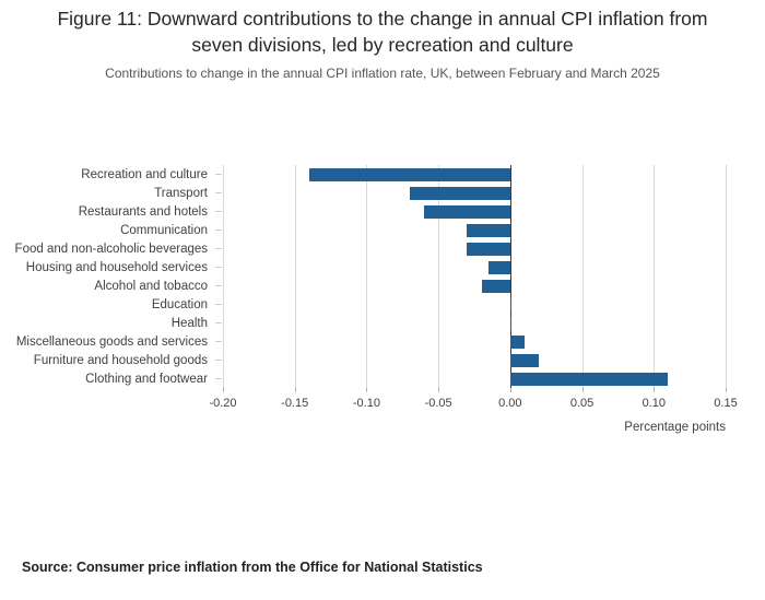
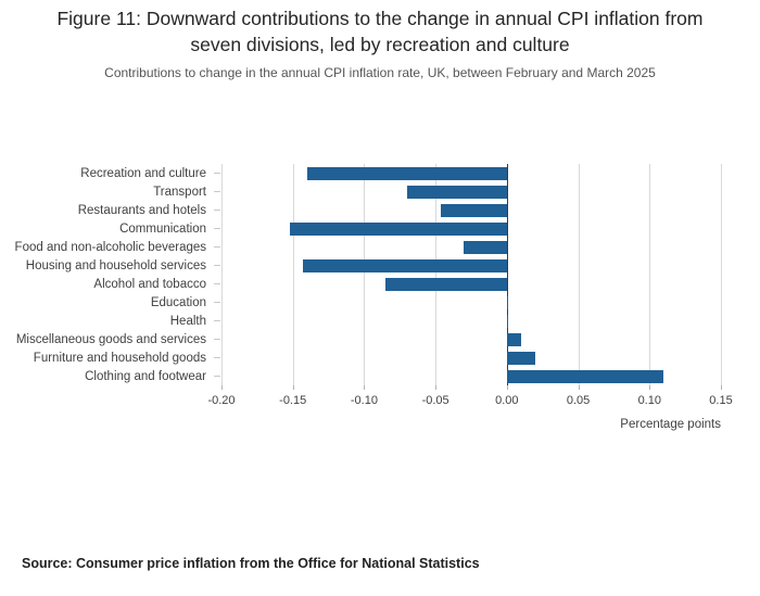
Restaurants and hotels: -0.060 -> -0.046
Communication: -0.030 -> -0.152
Housing and household services: -0.015 -> -0.143
Alcohol and tobacco: -0.020 -> -0.085
